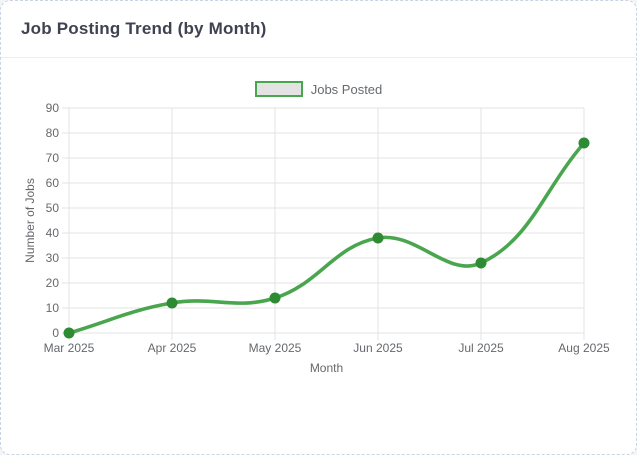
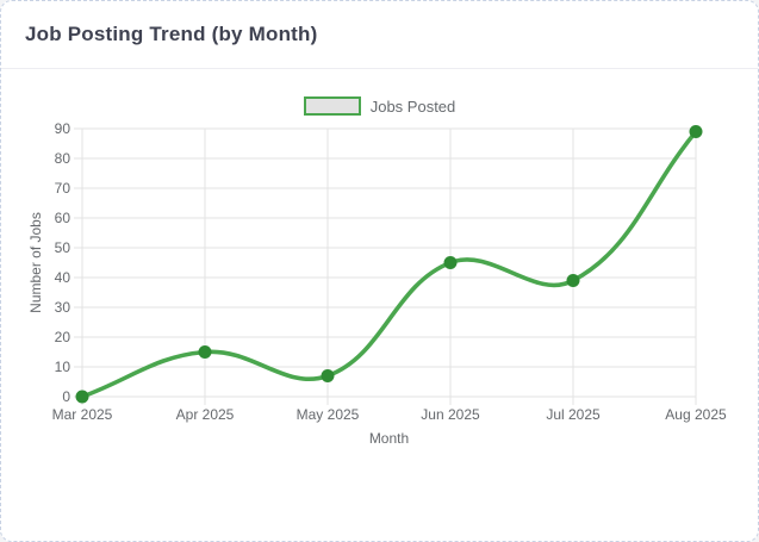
Apr 2025: 12 -> 15
May 2025: 14 -> 7
Jun 2025: 38 -> 45
Jul 2025: 28 -> 39
Aug 2025: 76 -> 89
